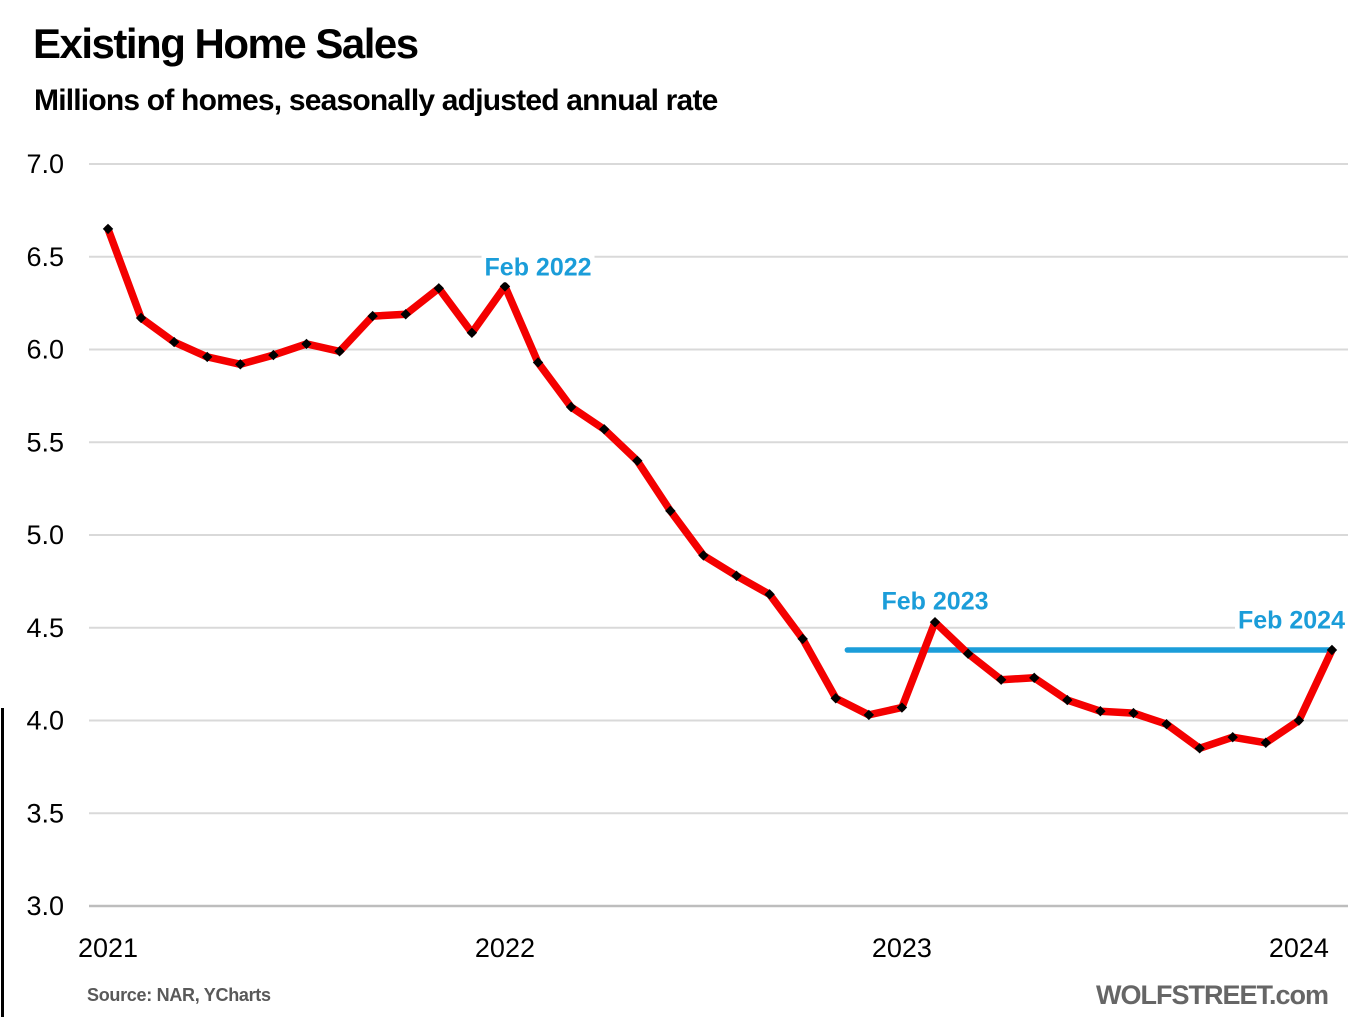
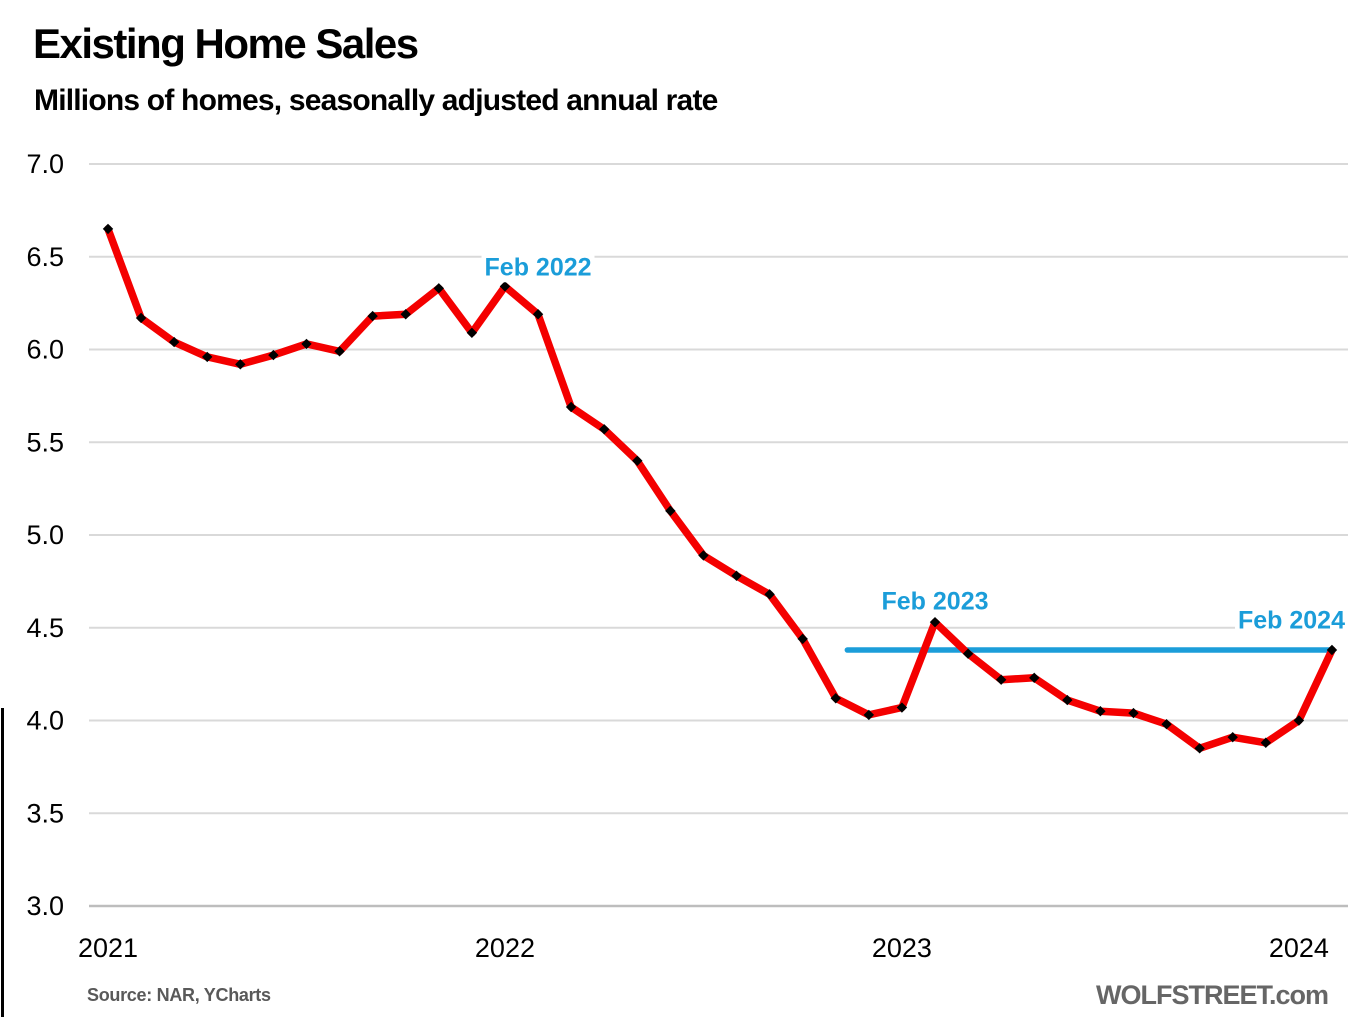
Feb 2022: 5.93 -> 6.19
